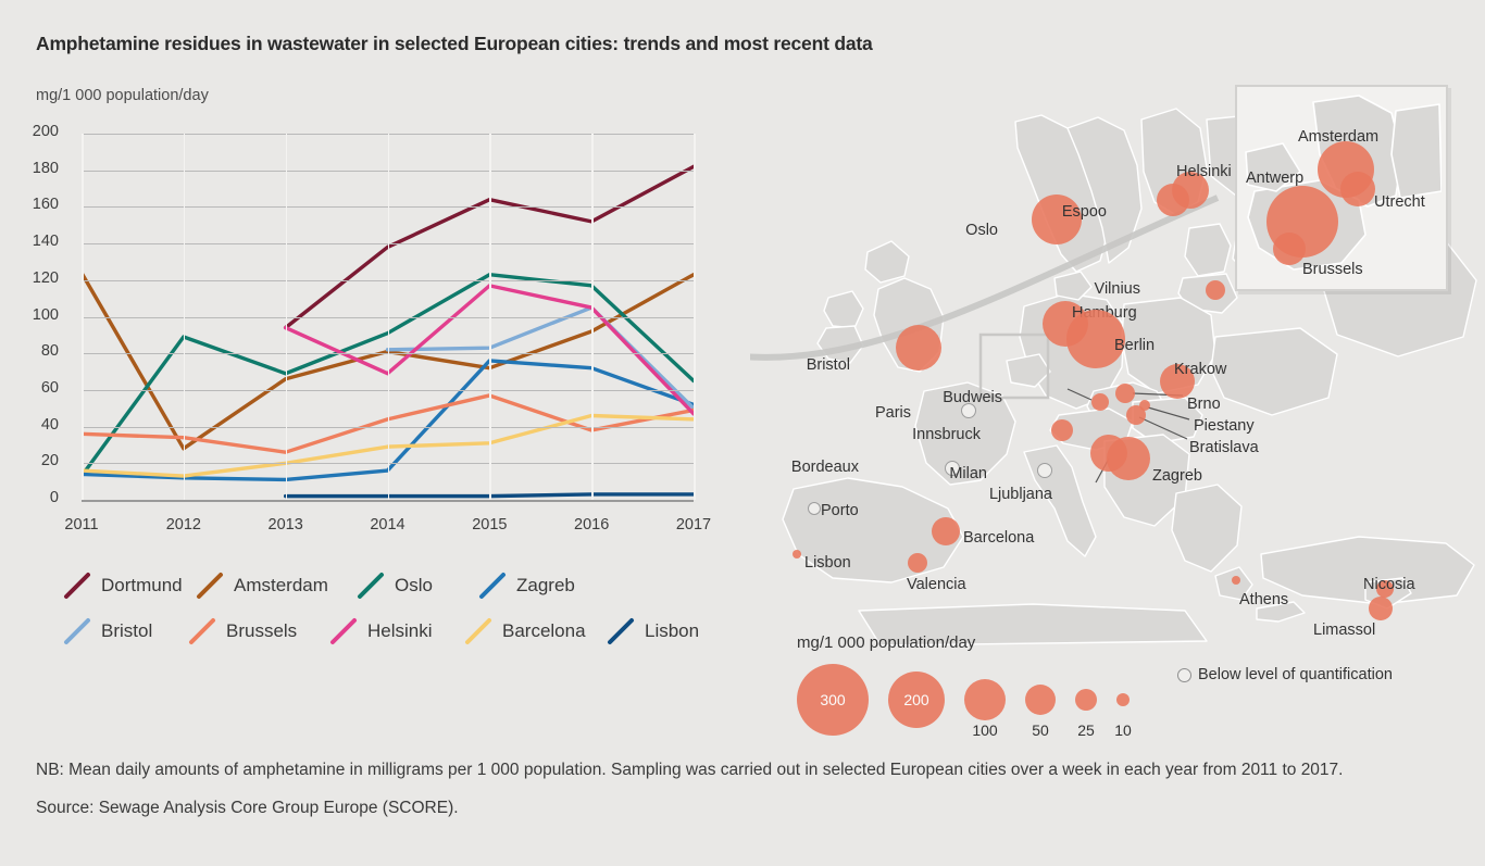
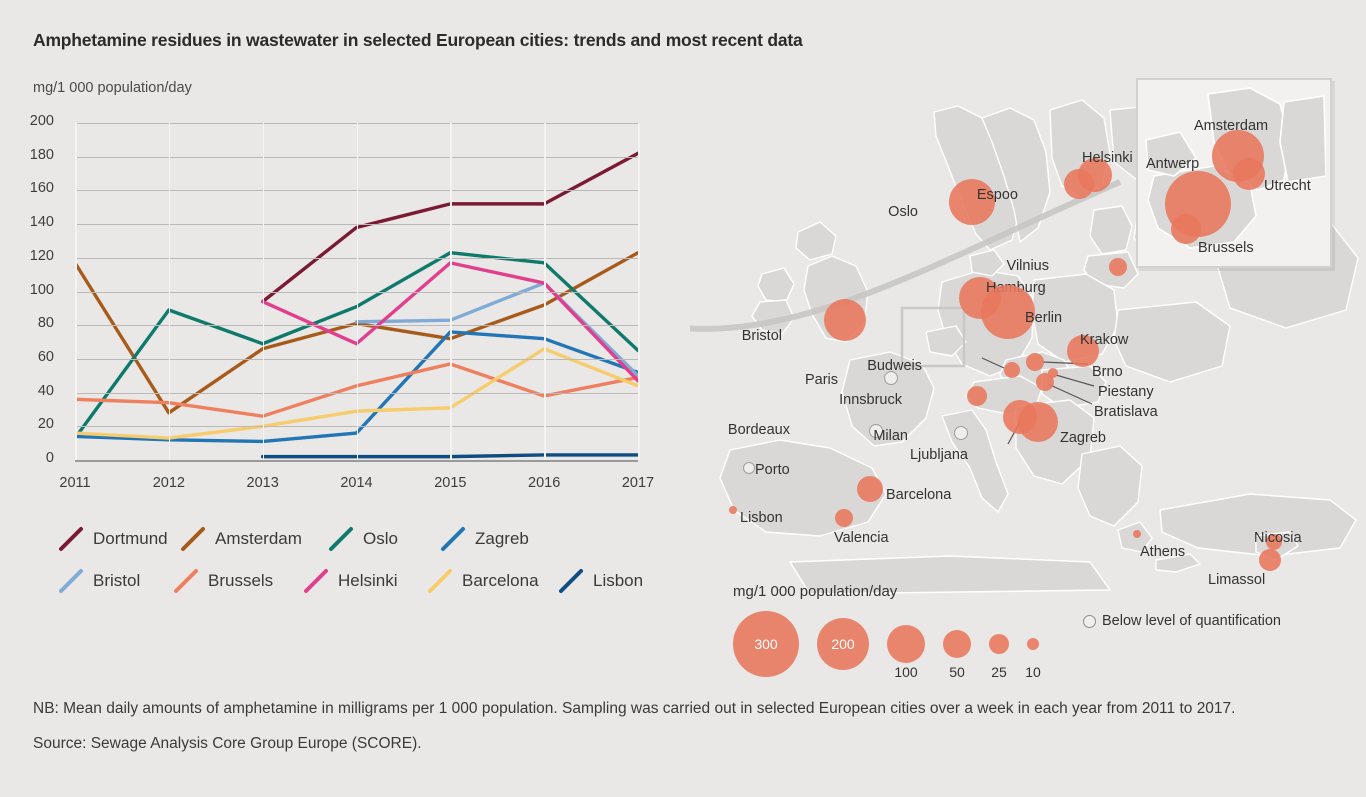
Amsterdam/2011: 124 -> 117
Dortmund/2015: 164 -> 152
Barcelona/2016: 46 -> 66
